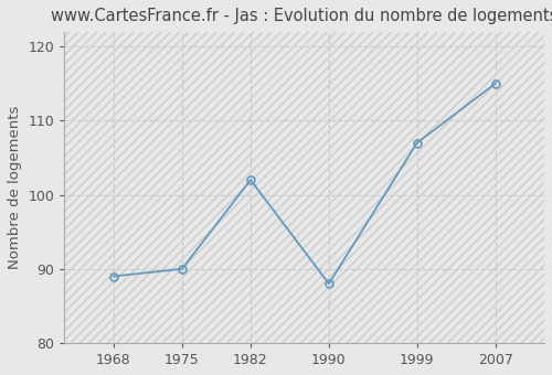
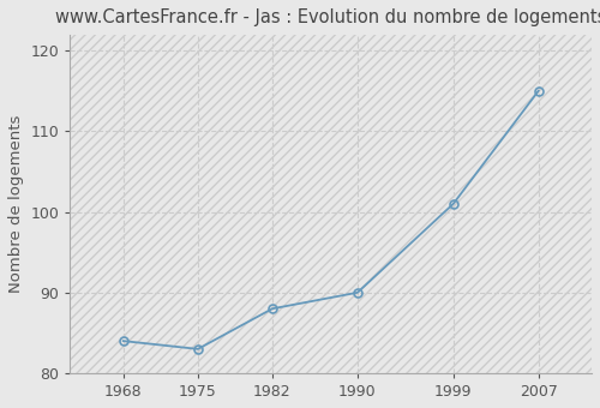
1968: 89 -> 84
1975: 90 -> 83
1982: 102 -> 88
1990: 88 -> 90
1999: 107 -> 101
